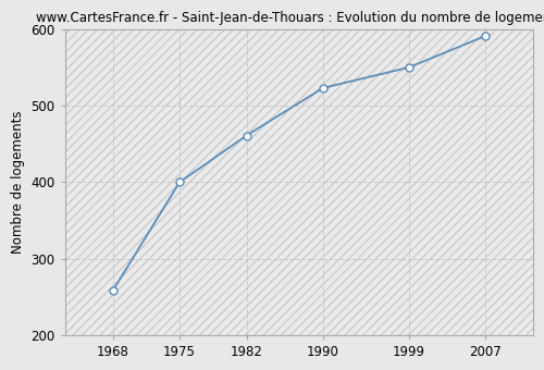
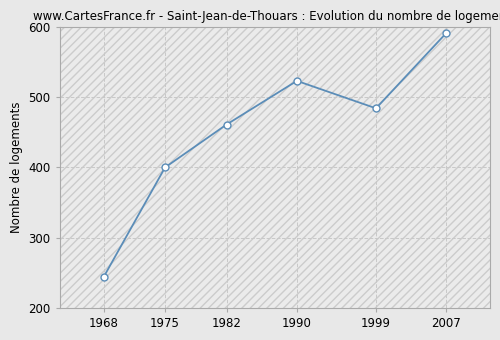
1968: 258 -> 244
1999: 550 -> 484
